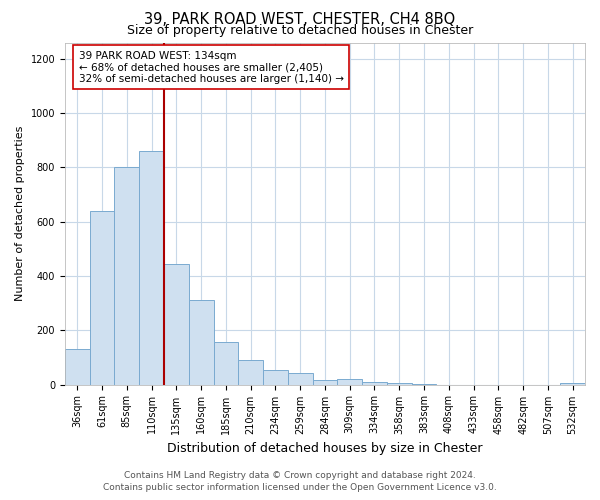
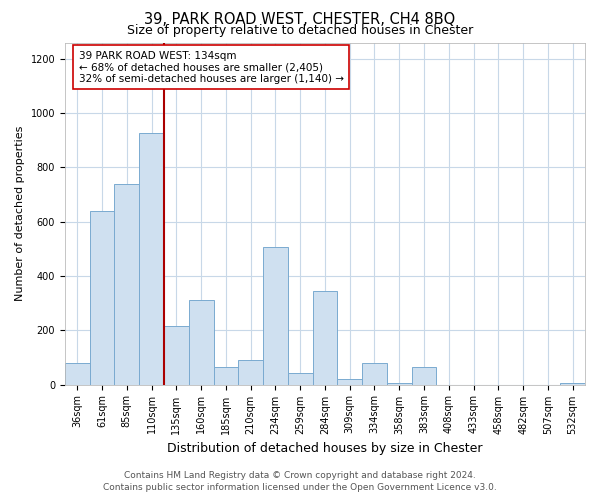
36sqm: 130 -> 80
85sqm: 800 -> 740
110sqm: 860 -> 925
135sqm: 445 -> 215
185sqm: 155 -> 65
234sqm: 52 -> 505
284sqm: 15 -> 345
334sqm: 10 -> 80
383sqm: 2 -> 65
